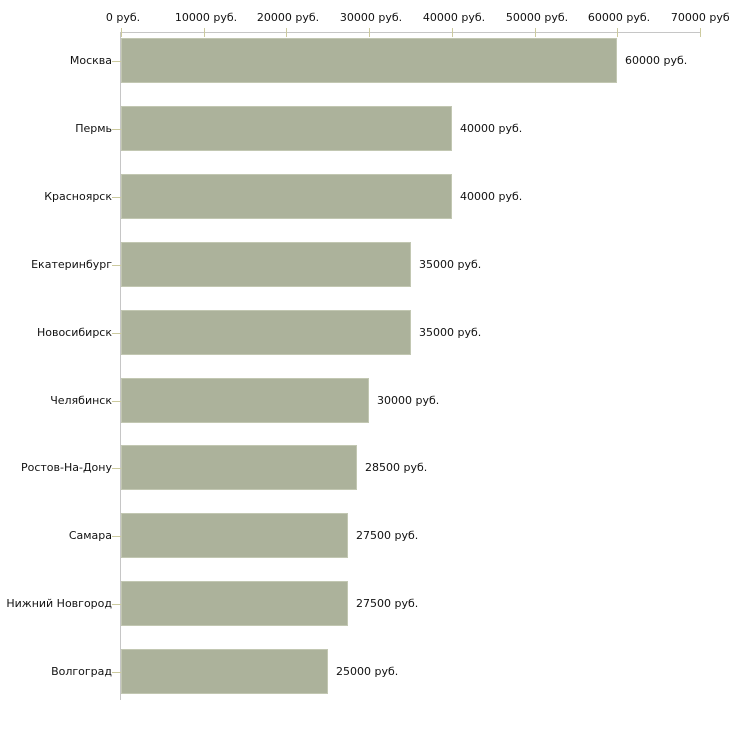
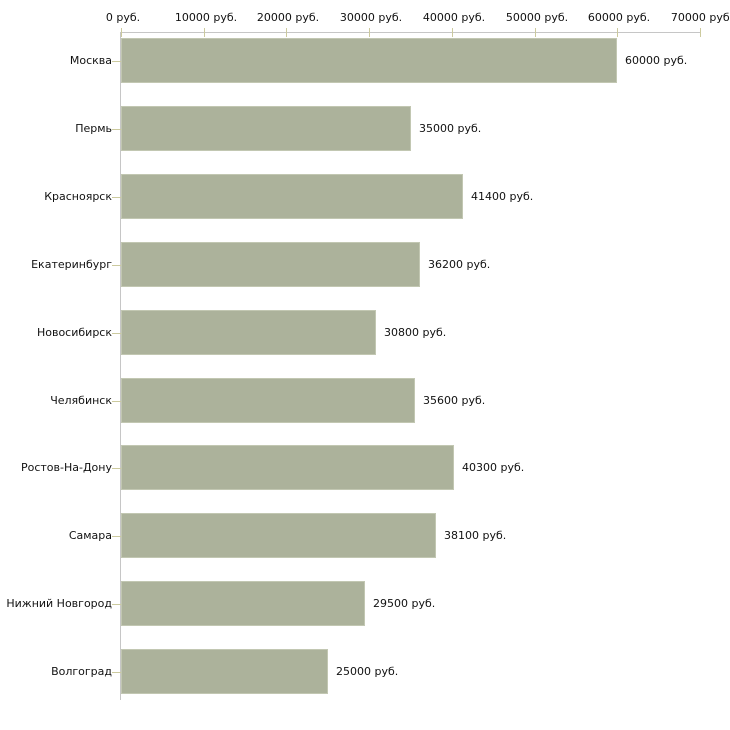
Пермь: 40000 -> 35000
Красноярск: 40000 -> 41400
Екатеринбург: 35000 -> 36200
Новосибирск: 35000 -> 30800
Челябинск: 30000 -> 35600
Ростов-На-Дону: 28500 -> 40300
Самара: 27500 -> 38100
Нижний Новгород: 27500 -> 29500
